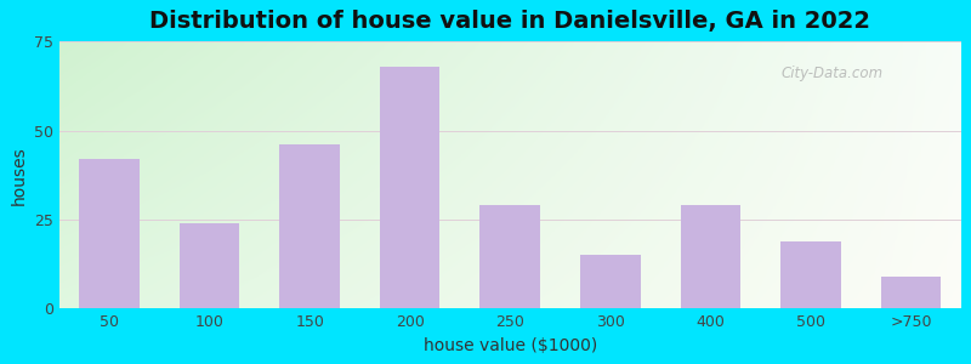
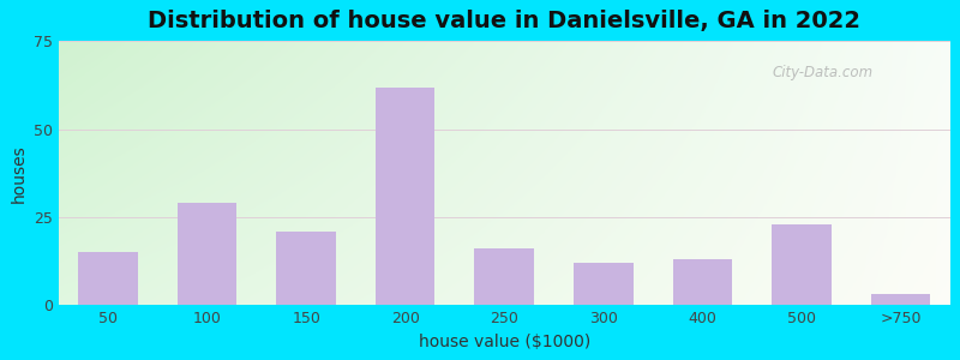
50: 42 -> 15
100: 24 -> 29
150: 46 -> 21
200: 68 -> 62
250: 29 -> 16
300: 15 -> 12
400: 29 -> 13
500: 19 -> 23
>750: 9 -> 3
